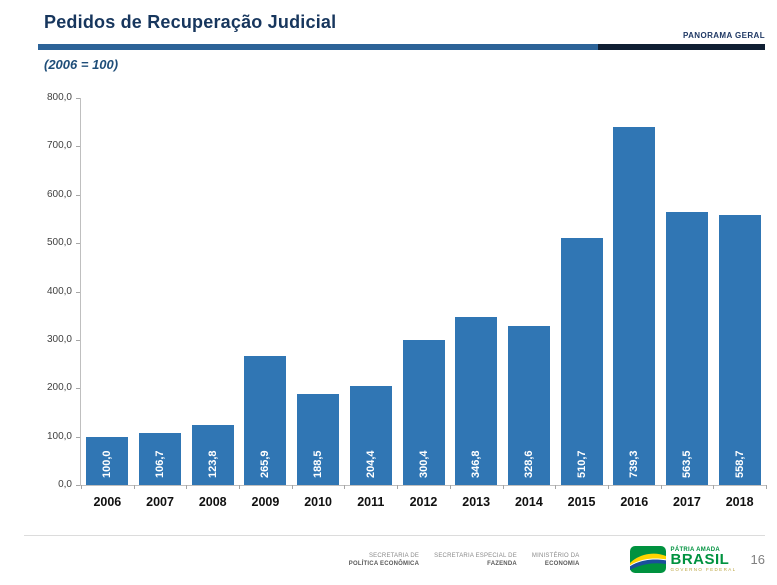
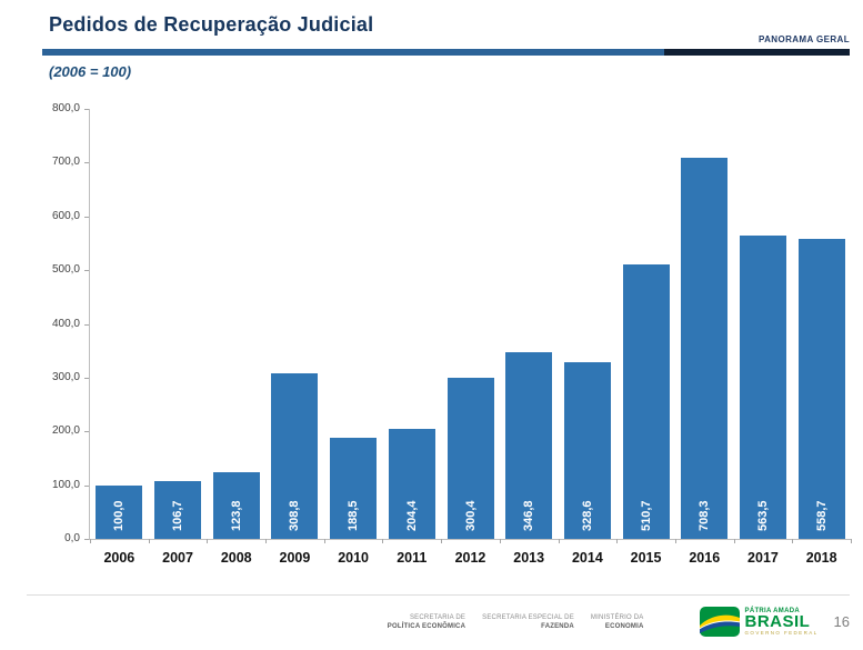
2009: 265,9 -> 308,8
2016: 739,3 -> 708,3
